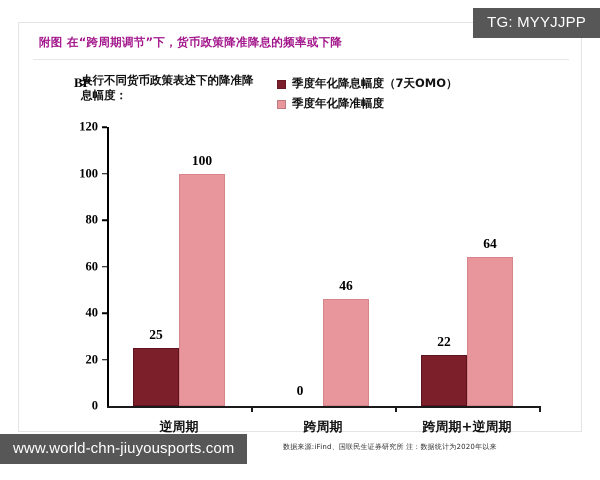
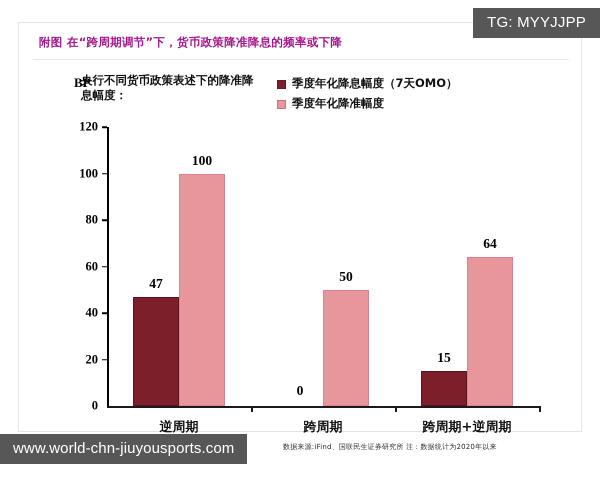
季度年化降息幅度（7天OMO）/逆周期: 25 -> 47
季度年化降准幅度/跨周期: 46 -> 50
季度年化降息幅度（7天OMO）/跨周期+逆周期: 22 -> 15
